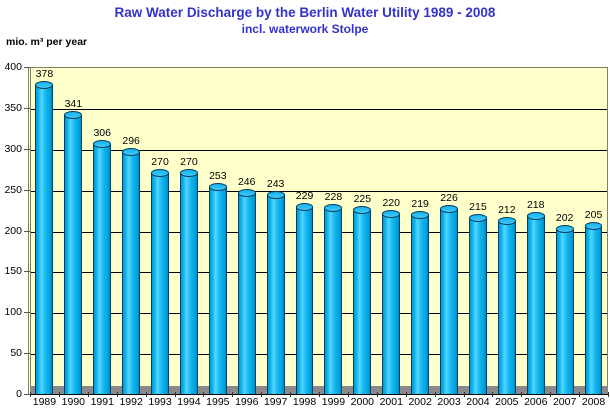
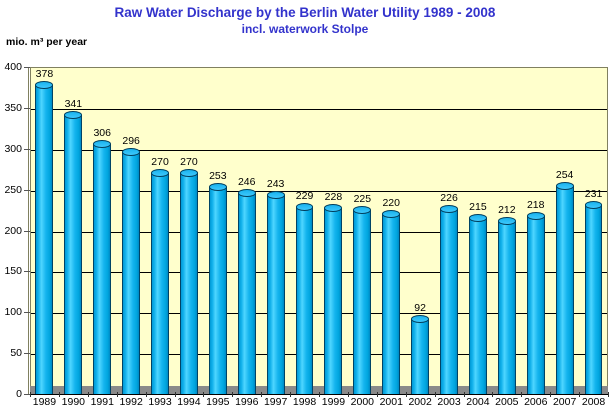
2002: 219 -> 92
2007: 202 -> 254
2008: 205 -> 231
